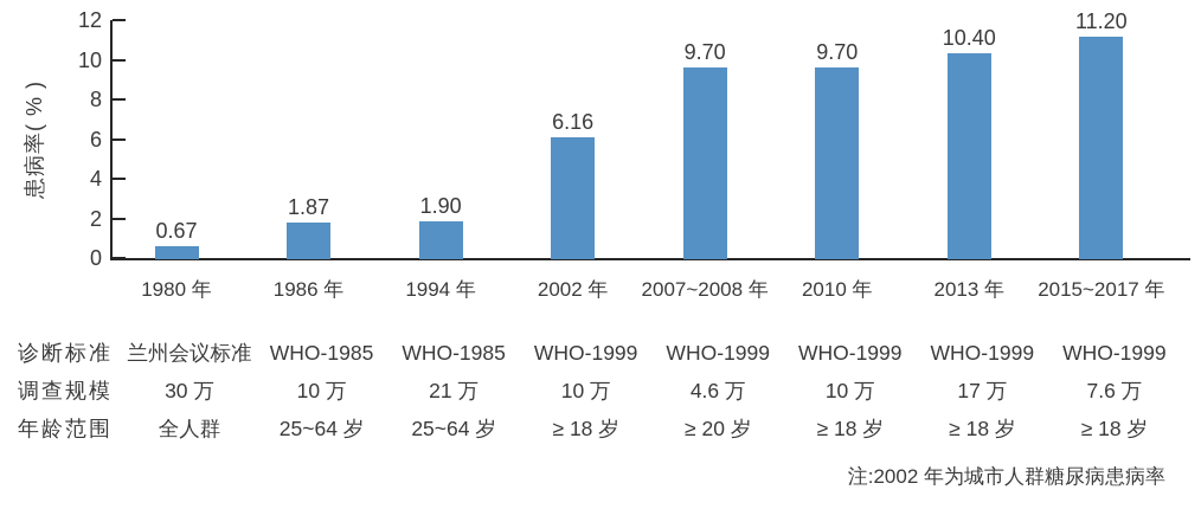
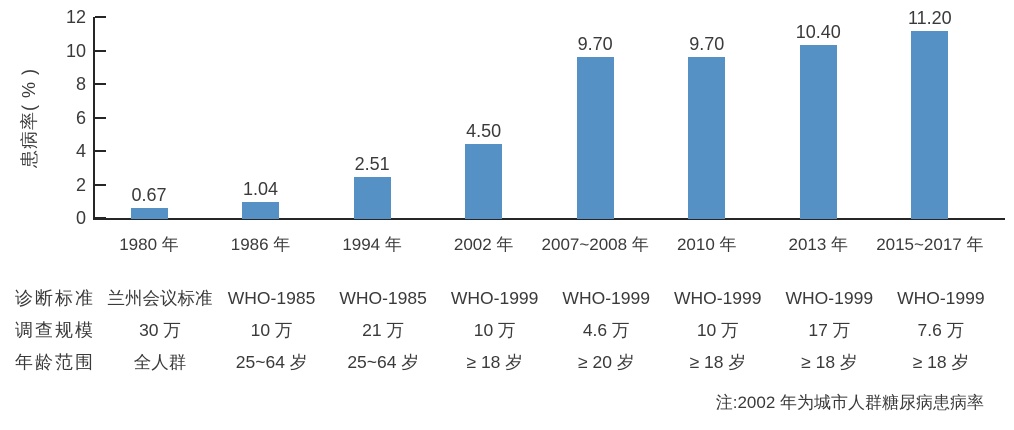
1986 年: 1.87 -> 1.04
1994 年: 1.90 -> 2.51
2002 年: 6.16 -> 4.50
